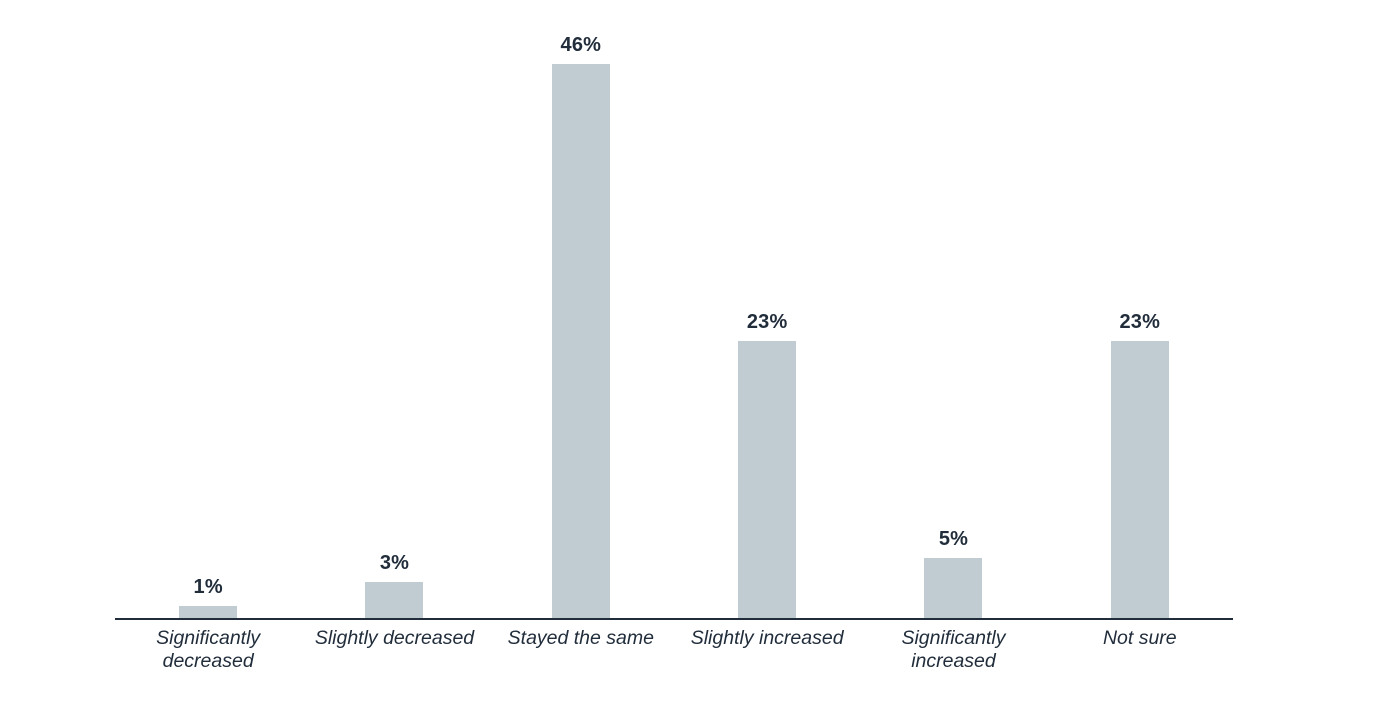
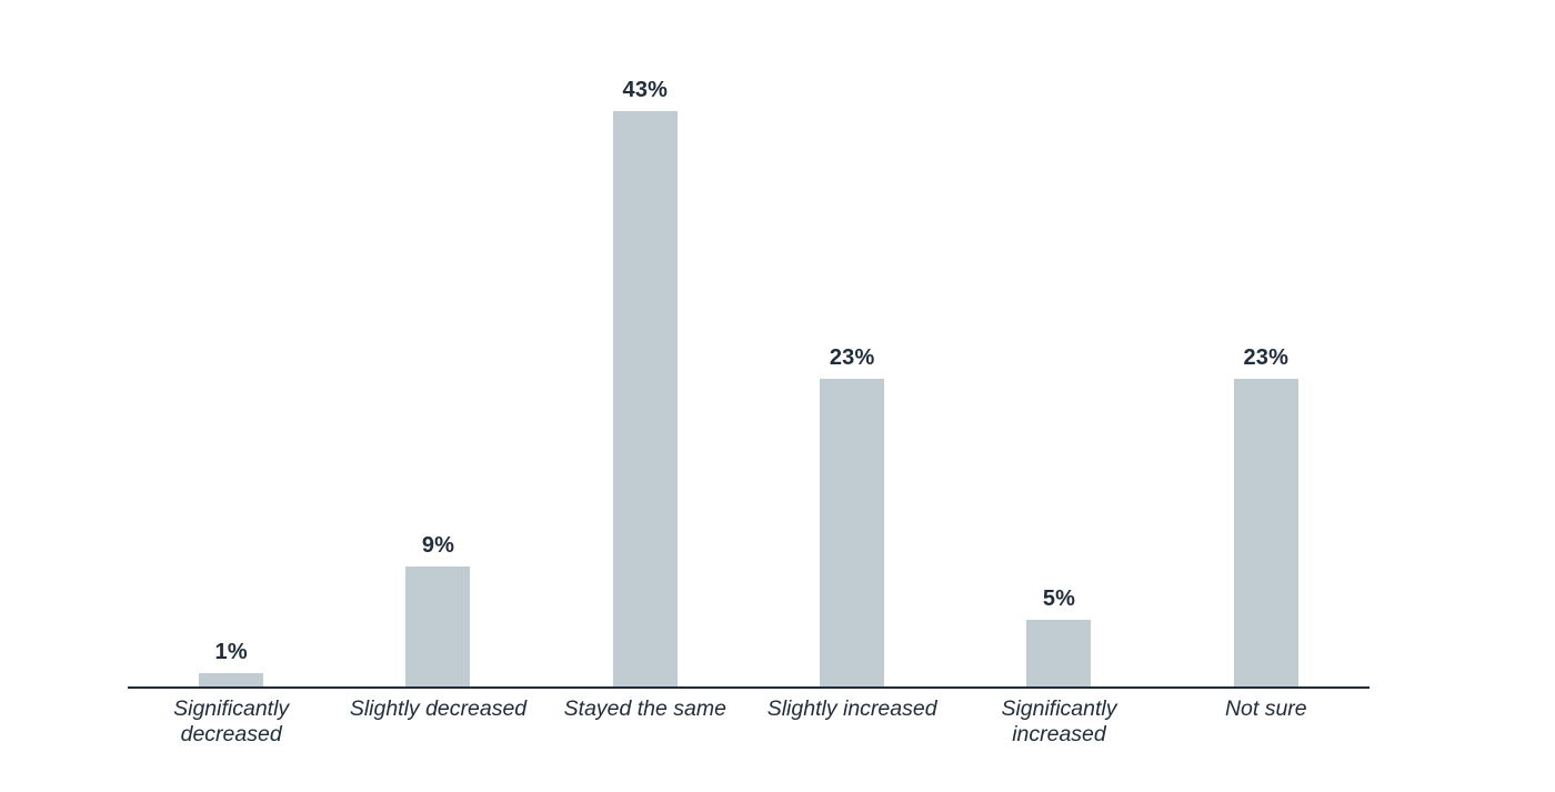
Slightly decreased: 3% -> 9%
Stayed the same: 46% -> 43%
